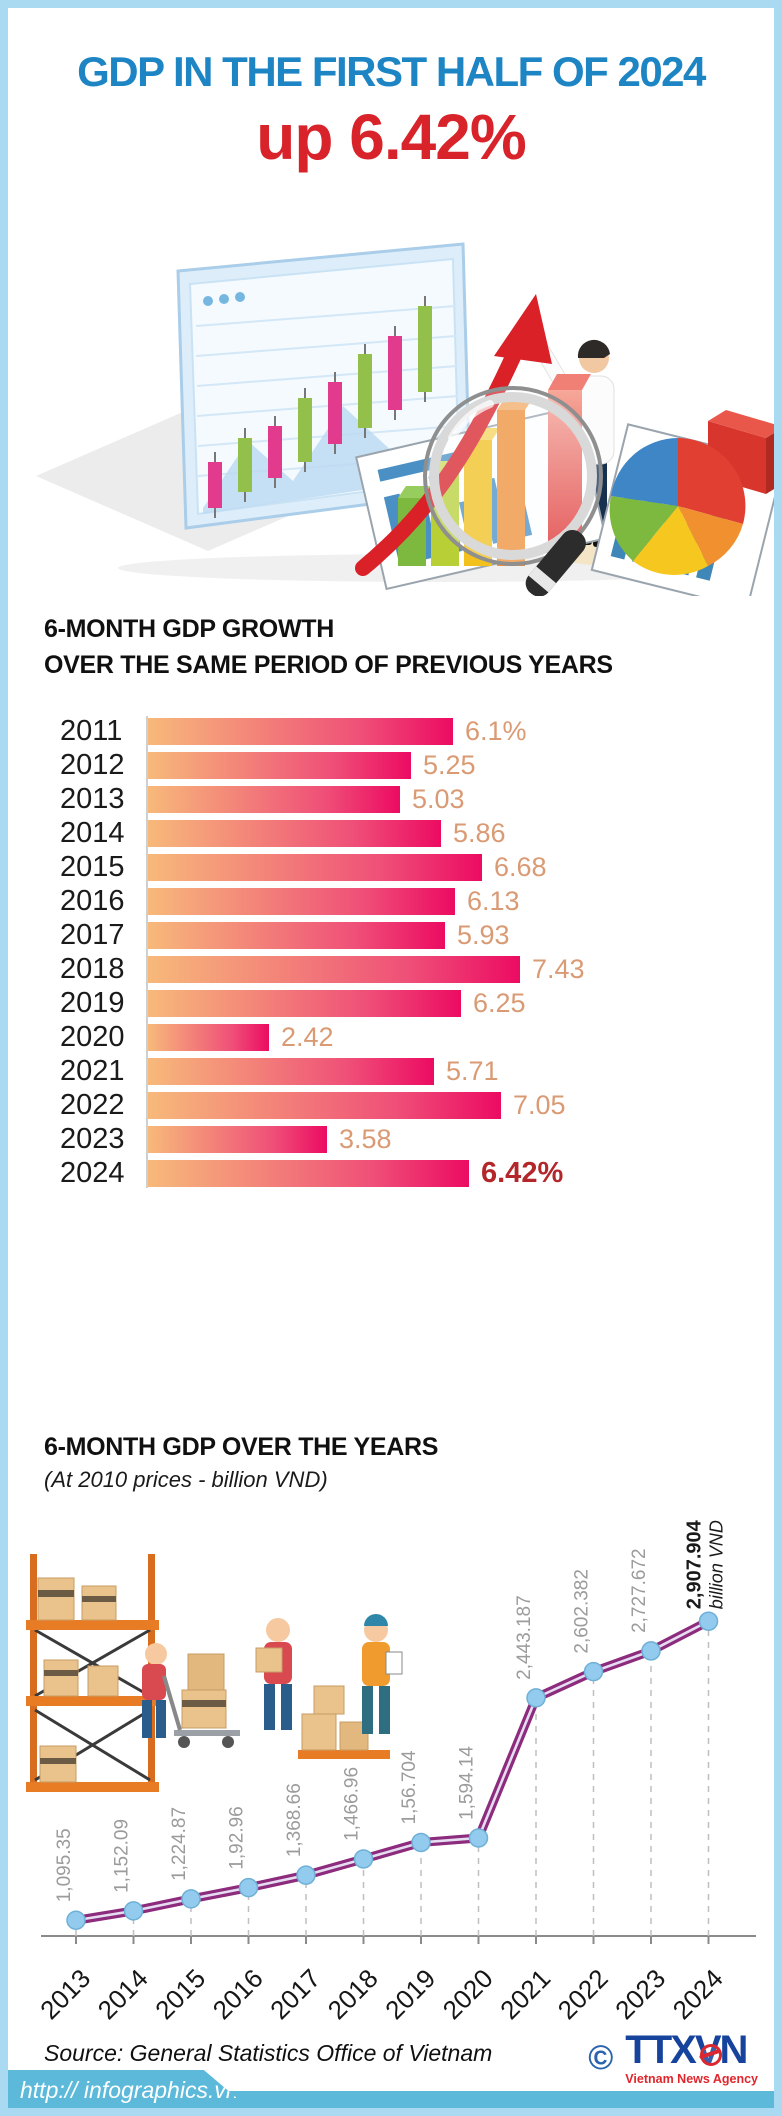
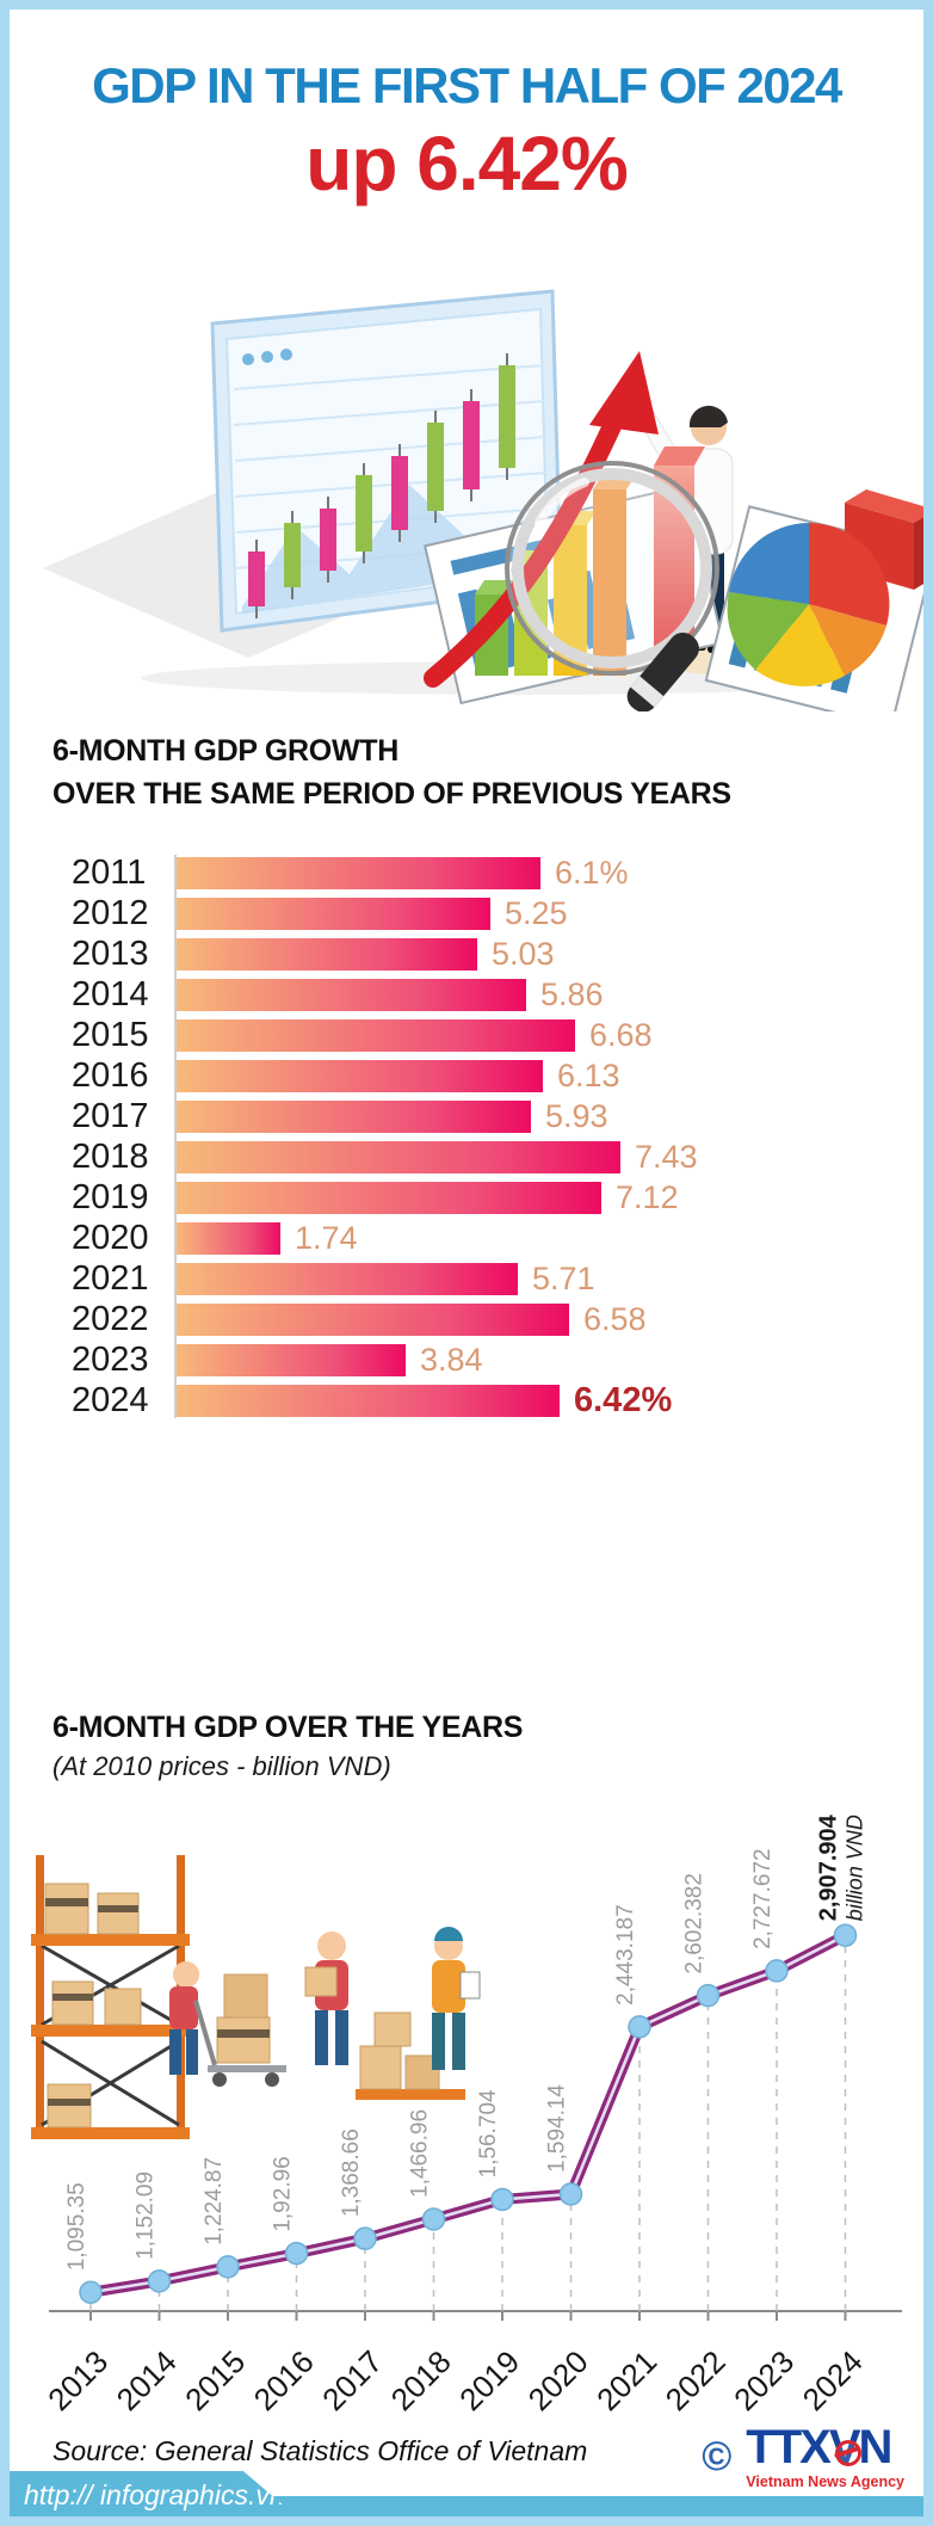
6-MONTH GDP GROWTH OVER THE SAME PERIOD OF PREVIOUS YEARS/2019: 6.25 -> 7.12
6-MONTH GDP GROWTH OVER THE SAME PERIOD OF PREVIOUS YEARS/2020: 2.42 -> 1.74
6-MONTH GDP GROWTH OVER THE SAME PERIOD OF PREVIOUS YEARS/2022: 7.05 -> 6.58
6-MONTH GDP GROWTH OVER THE SAME PERIOD OF PREVIOUS YEARS/2023: 3.58 -> 3.84
